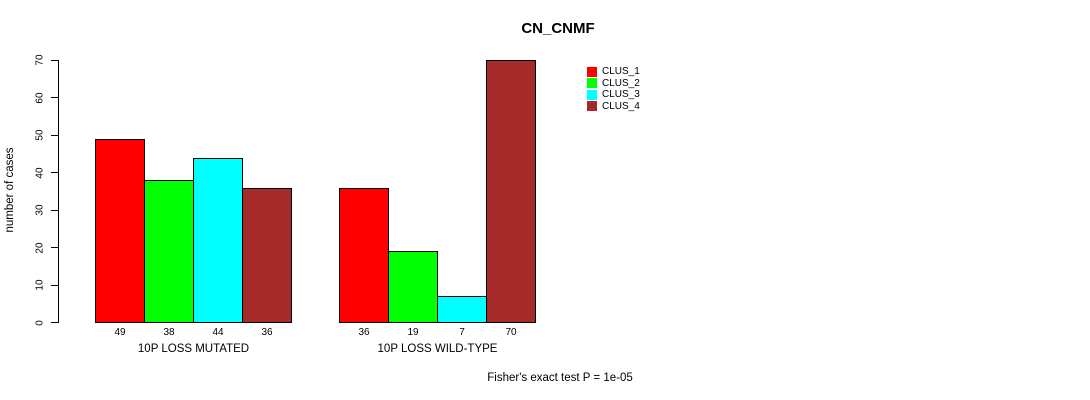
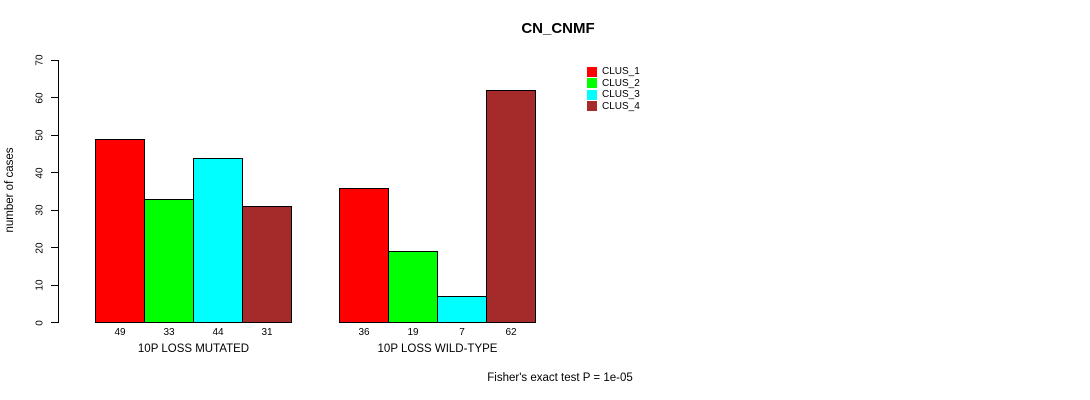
CLUS_2/10P LOSS MUTATED: 38 -> 33
CLUS_4/10P LOSS MUTATED: 36 -> 31
CLUS_4/10P LOSS WILD-TYPE: 70 -> 62
